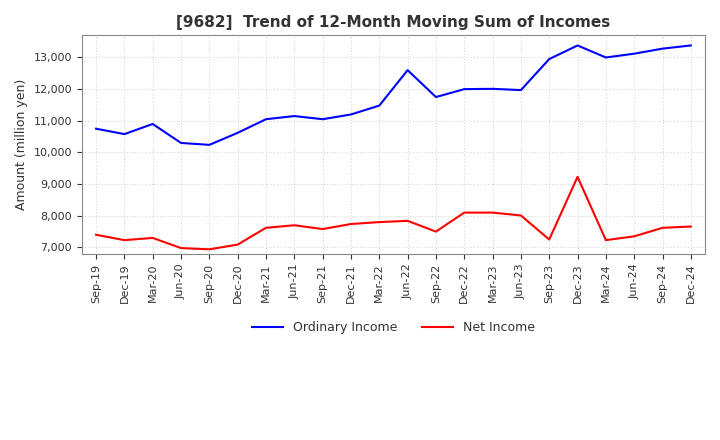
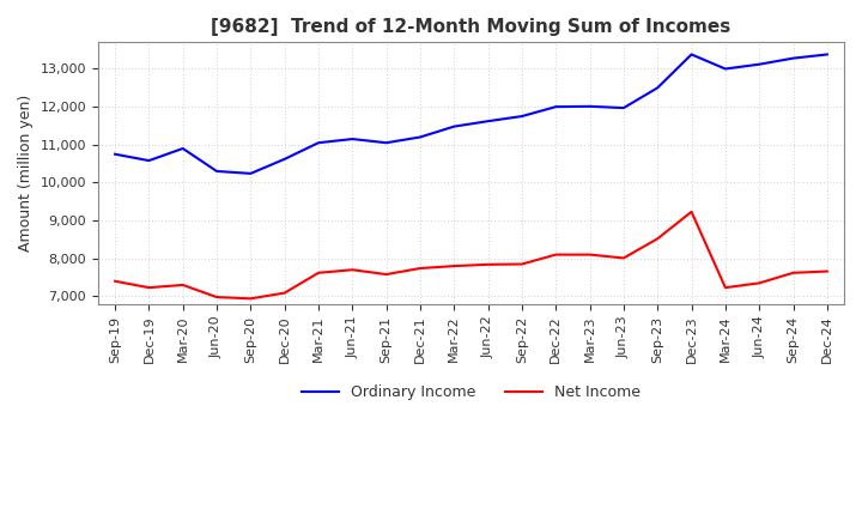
Ordinary Income/Jun-22: 12,600 -> 11,620
Net Income/Sep-22: 7,500 -> 7,850
Ordinary Income/Sep-23: 12,950 -> 12,500
Net Income/Sep-23: 7,250 -> 8,520
